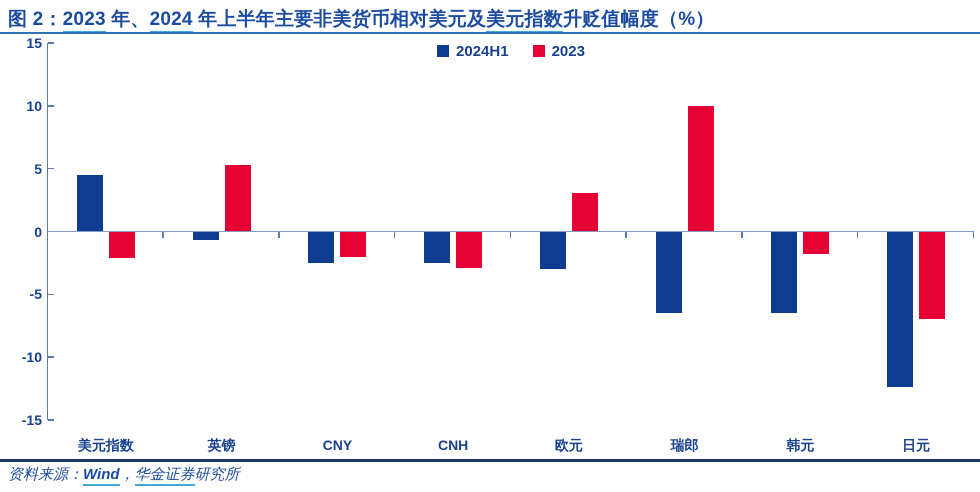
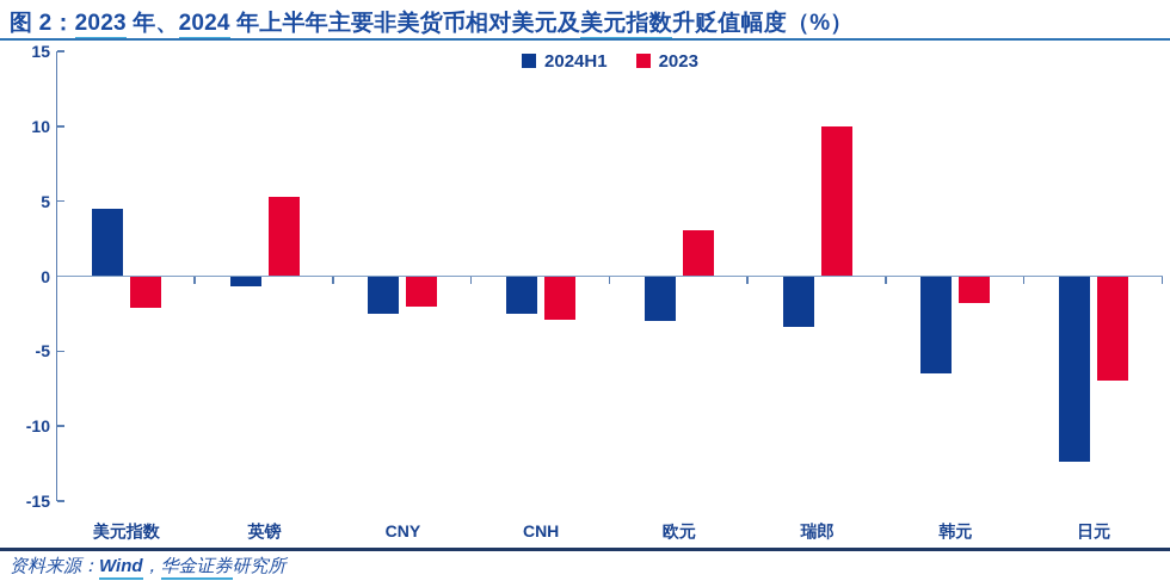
2024H1/瑞郎: -6.5 -> -3.4
